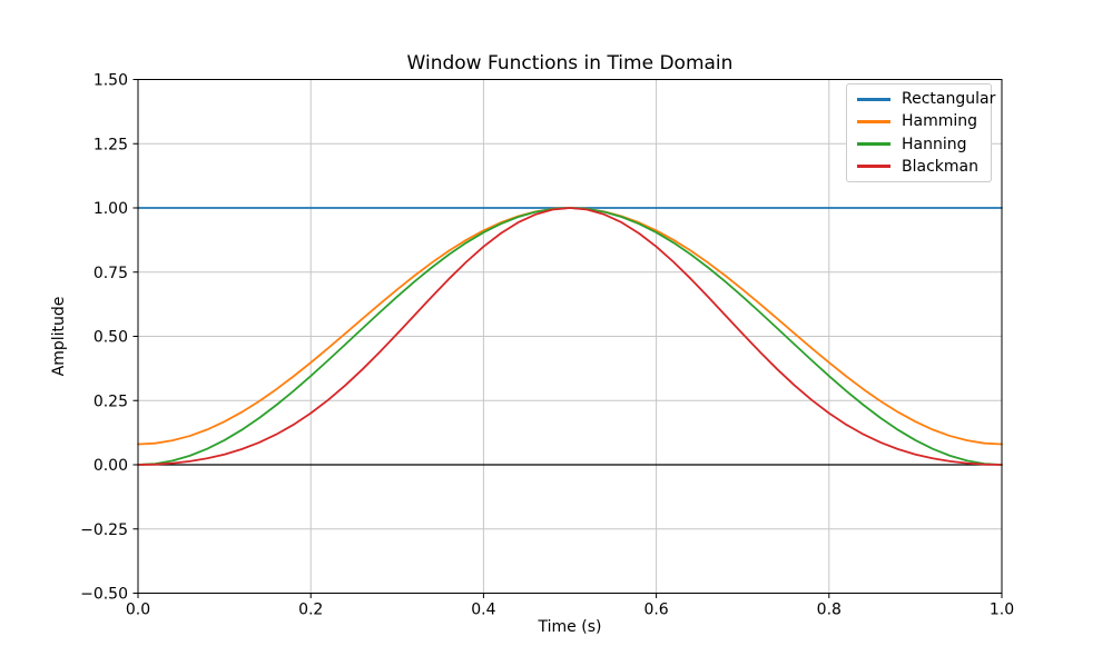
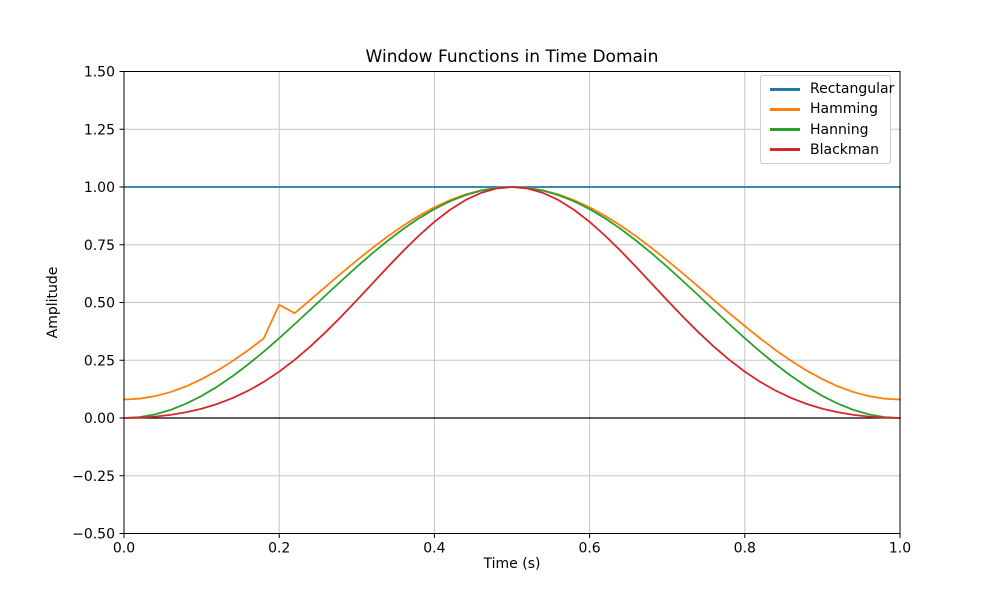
Hamming/0.2: 0.40 -> 0.49
